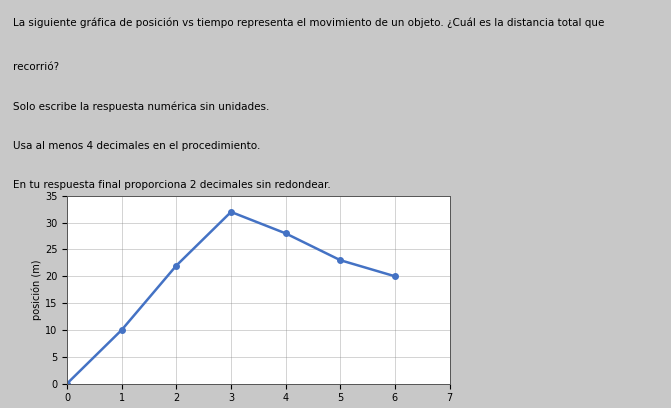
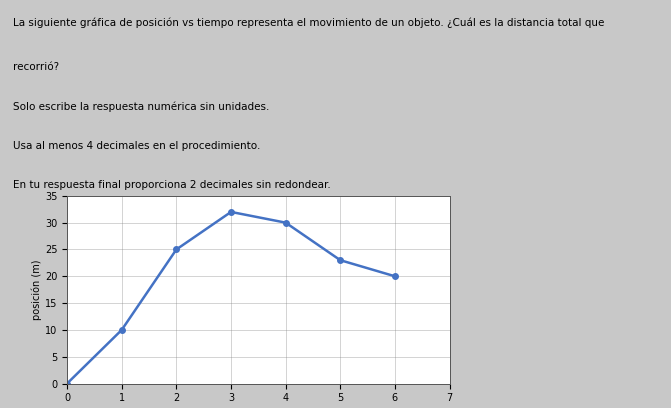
2: 22 -> 25
4: 28 -> 30
